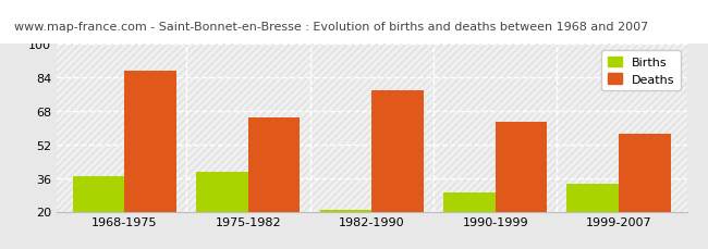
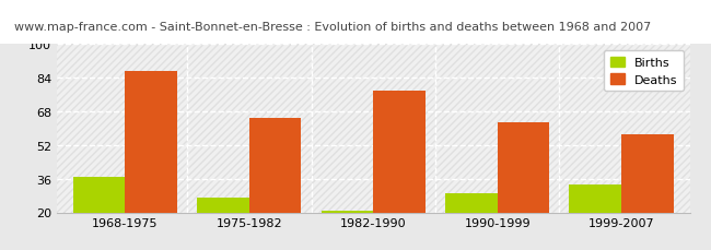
Births/1975-1982: 39 -> 27
